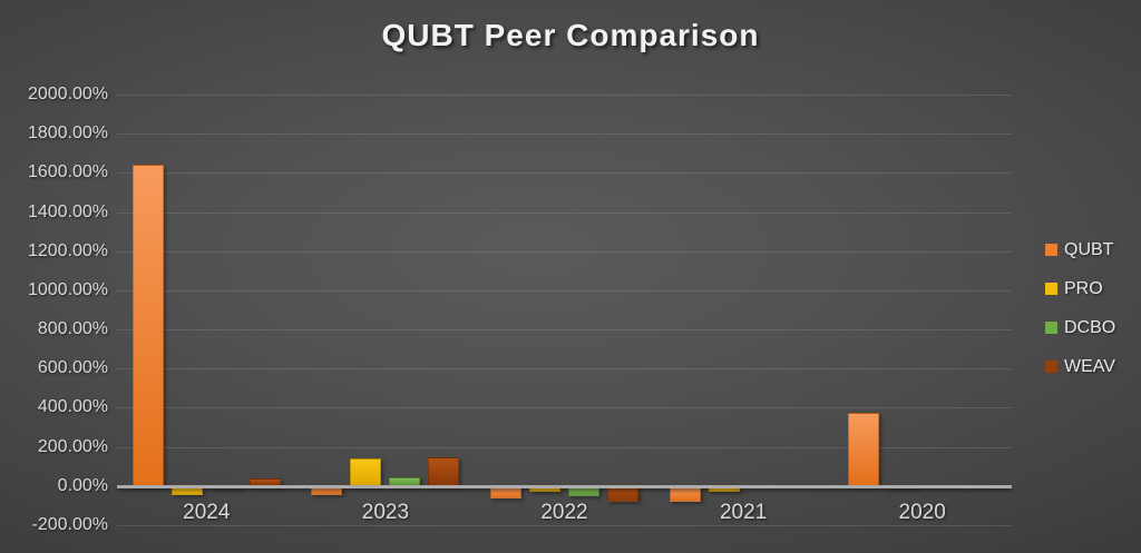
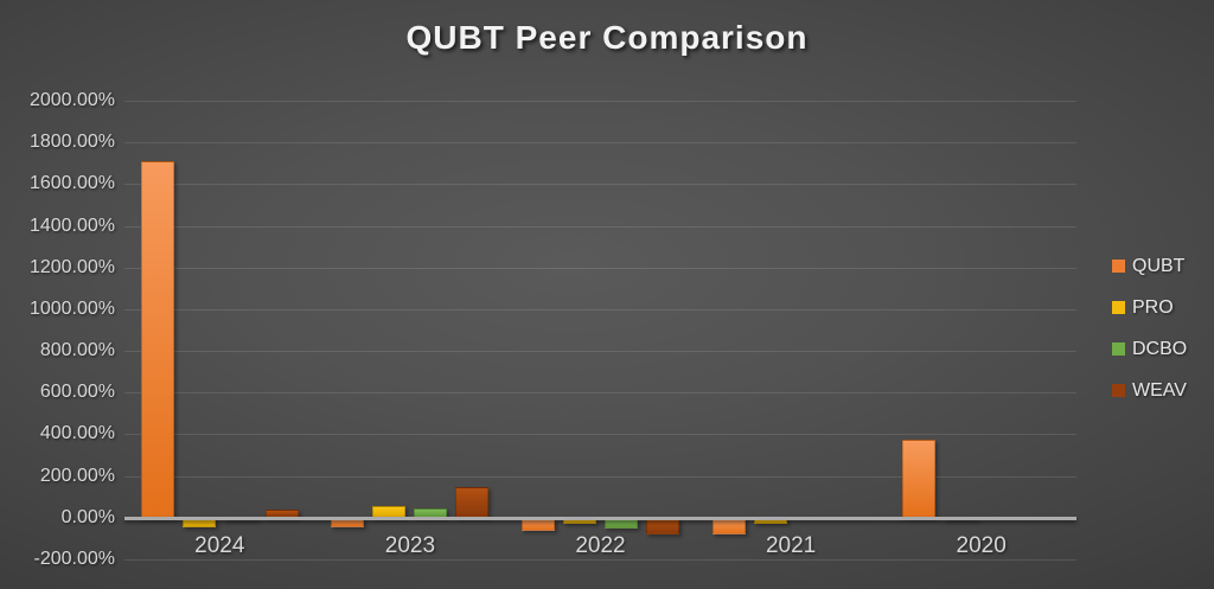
QUBT/2024: 1640% -> 1710%
PRO/2023: 140% -> 60%
